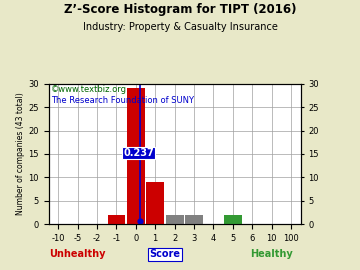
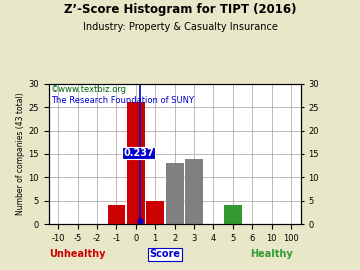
-1: 2 -> 4
0: 29 -> 26
1: 9 -> 5
2: 2 -> 13
3: 2 -> 14
5: 2 -> 4
